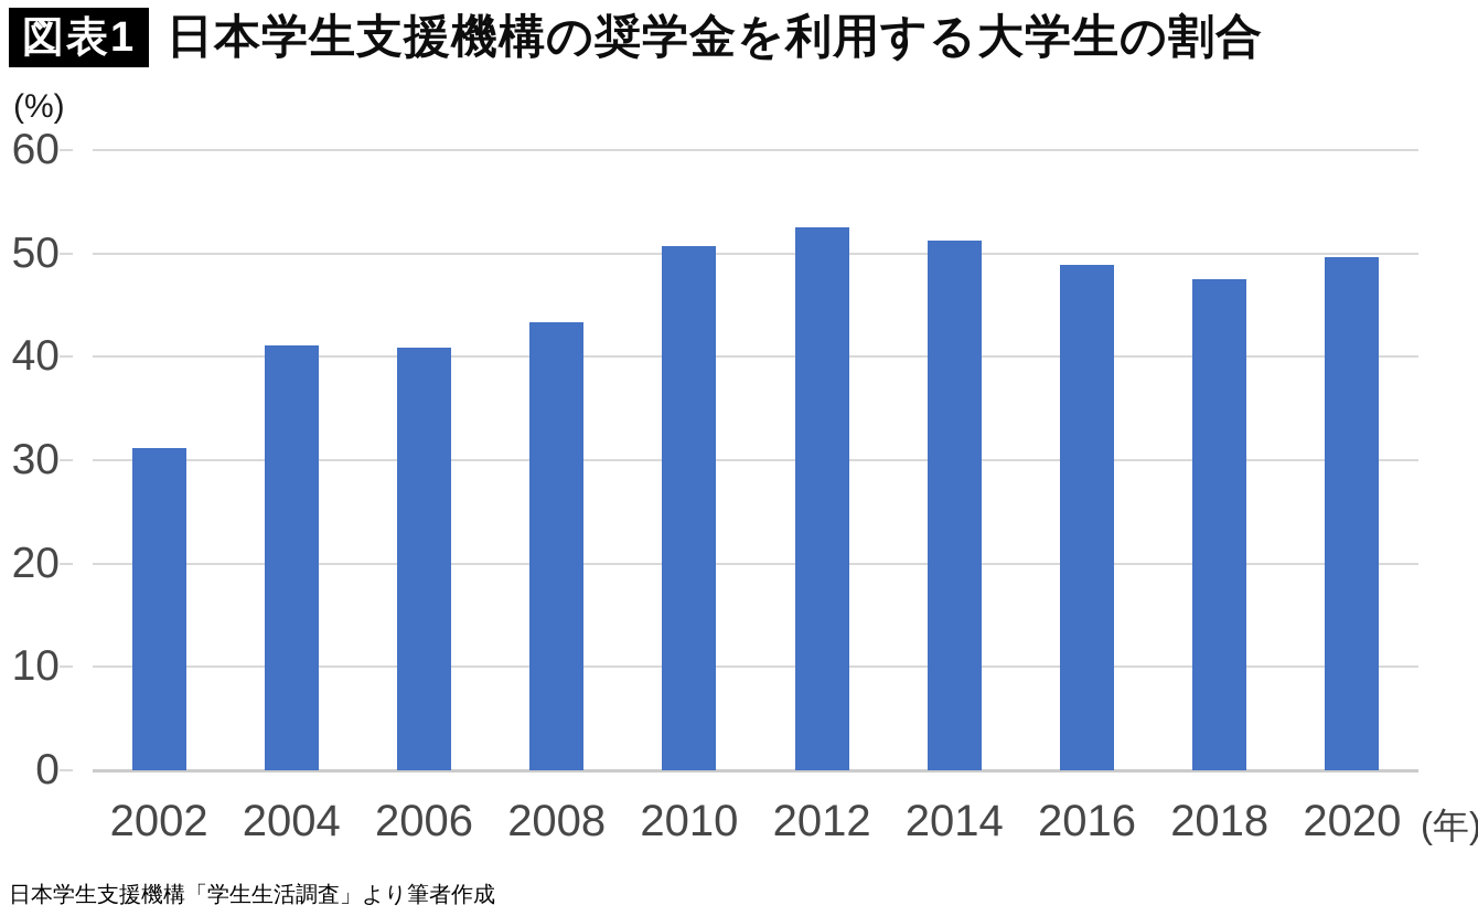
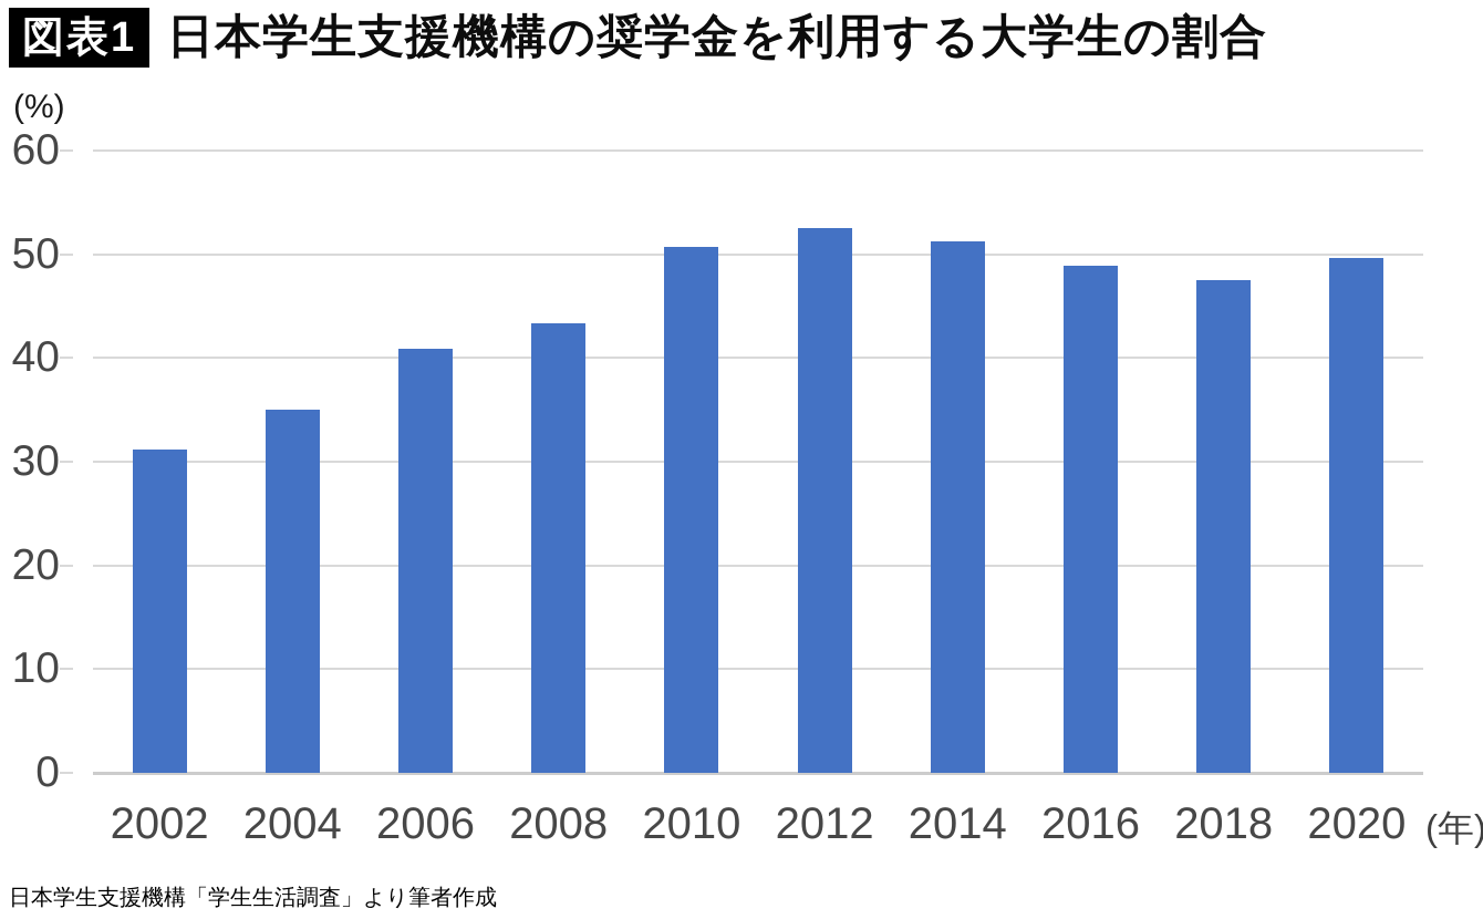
2004: 41 -> 35
